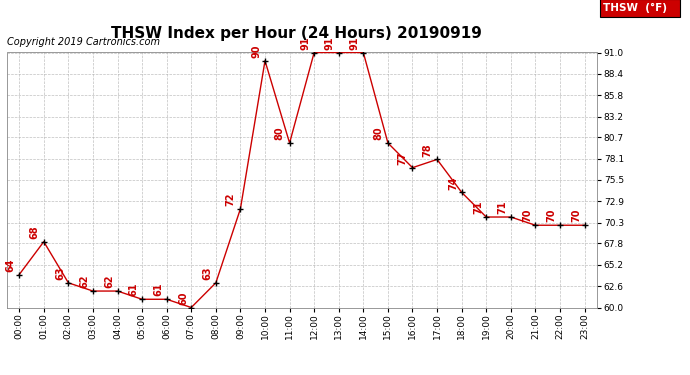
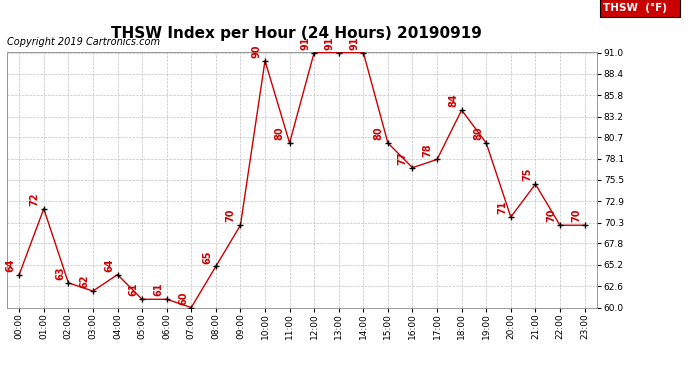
01:00: 68 -> 72
04:00: 62 -> 64
08:00: 63 -> 65
09:00: 72 -> 70
18:00: 74 -> 84
19:00: 71 -> 80
21:00: 70 -> 75
